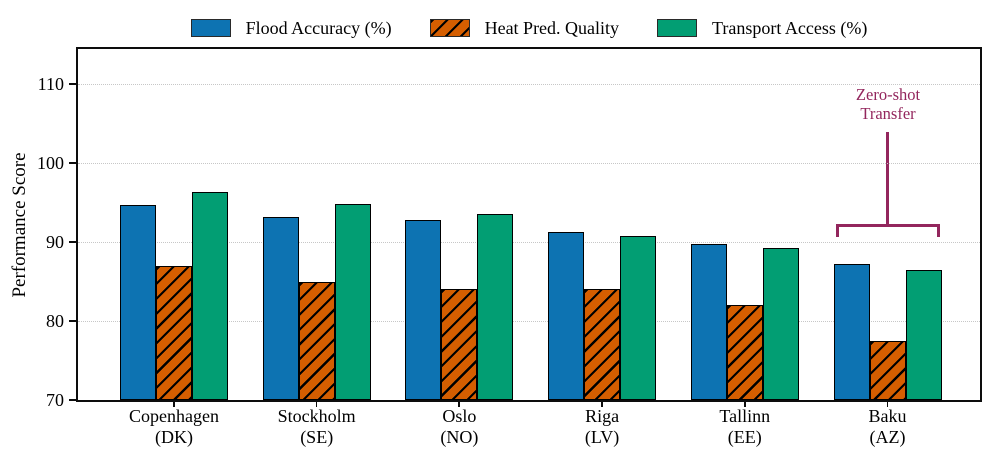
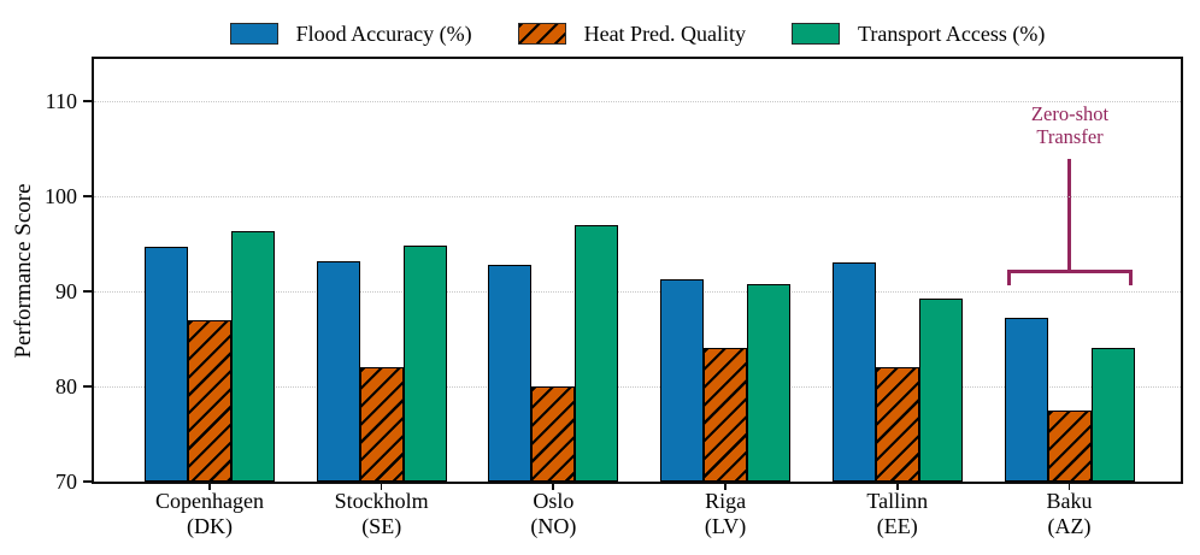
Heat Pred. Quality/Stockholm (SE): 85 -> 82
Heat Pred. Quality/Oslo (NO): 84 -> 80
Transport Access (%)/Oslo (NO): 94 -> 97
Flood Accuracy (%)/Tallinn (EE): 90 -> 93
Transport Access (%)/Baku (AZ): 86 -> 84
